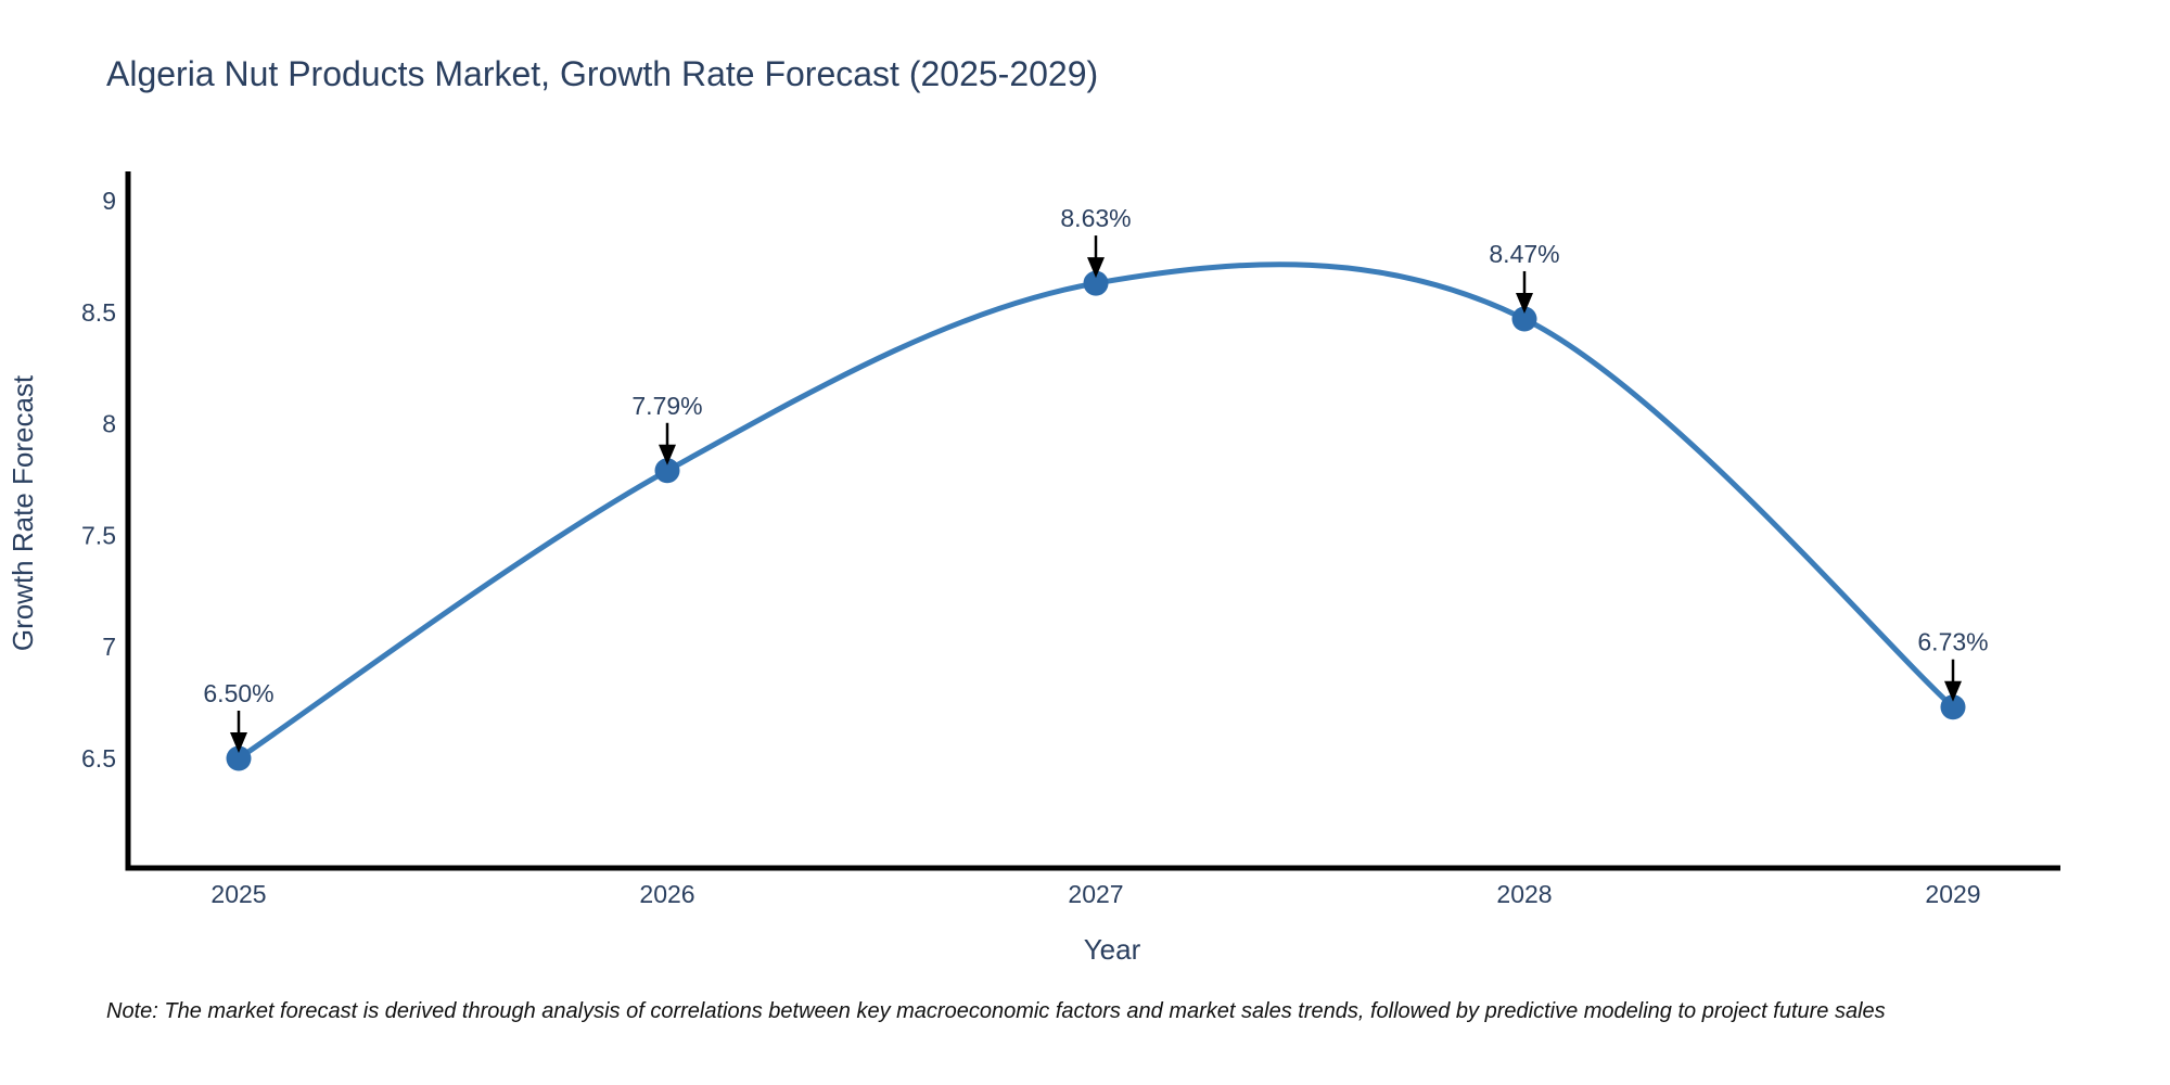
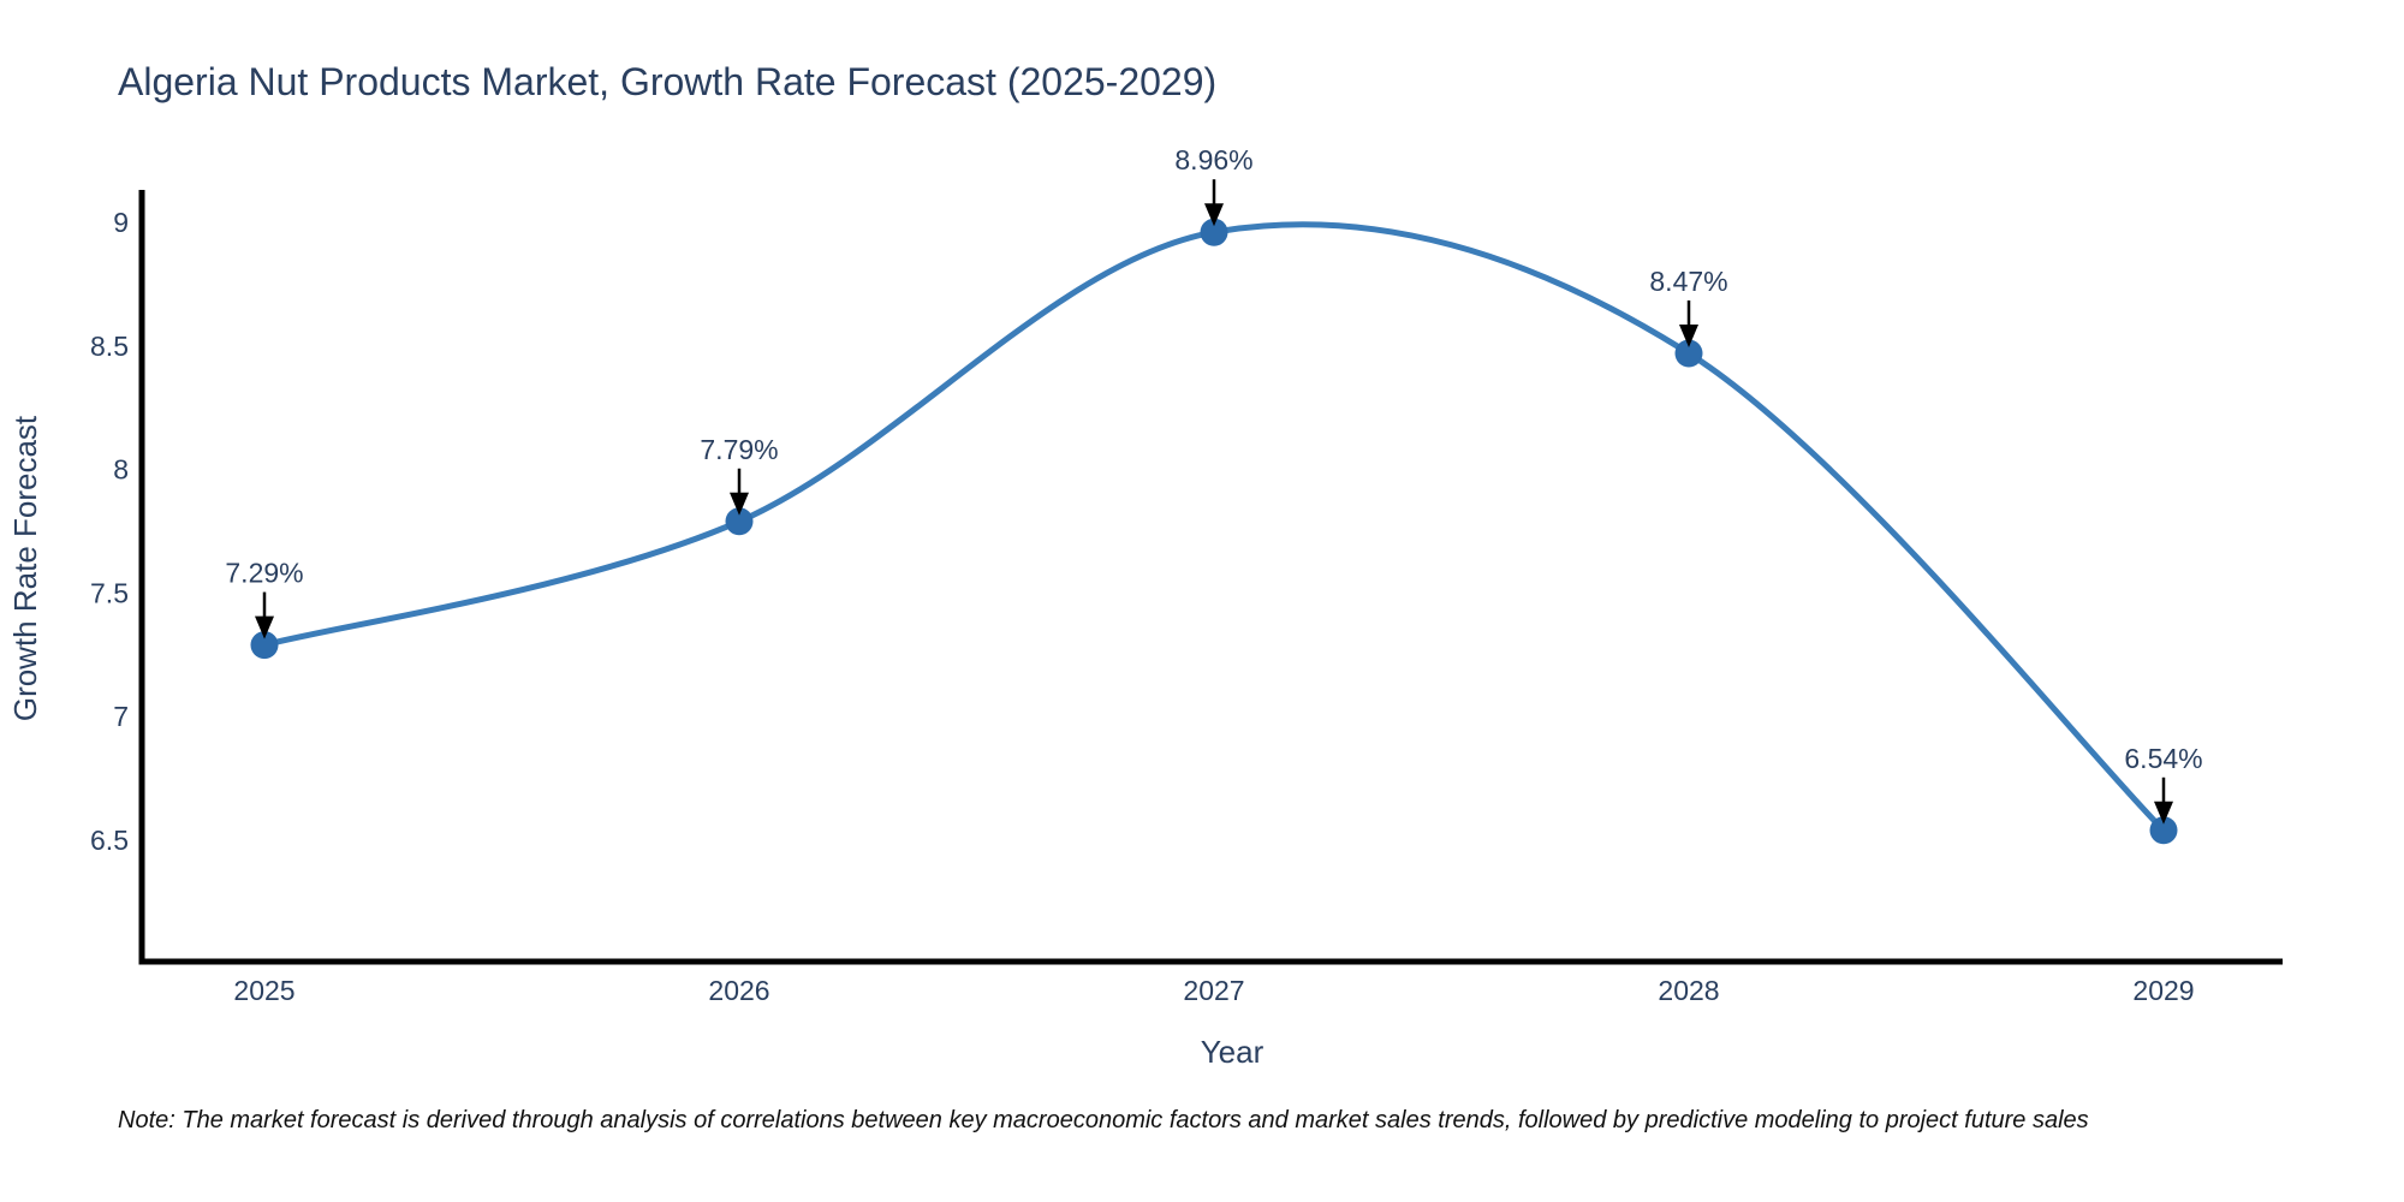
2025: 6.50% -> 7.29%
2027: 8.63% -> 8.96%
2029: 6.73% -> 6.54%
